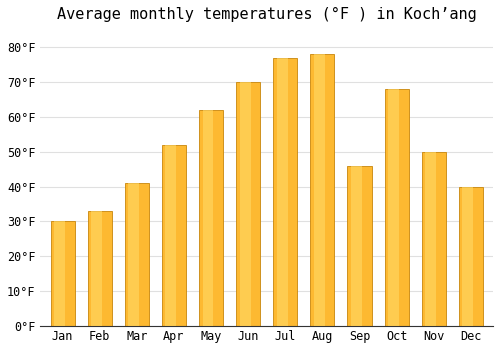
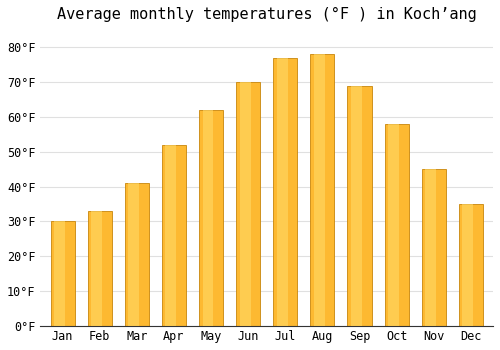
Sep: 46°F -> 69°F
Oct: 68°F -> 58°F
Nov: 50°F -> 45°F
Dec: 40°F -> 35°F
